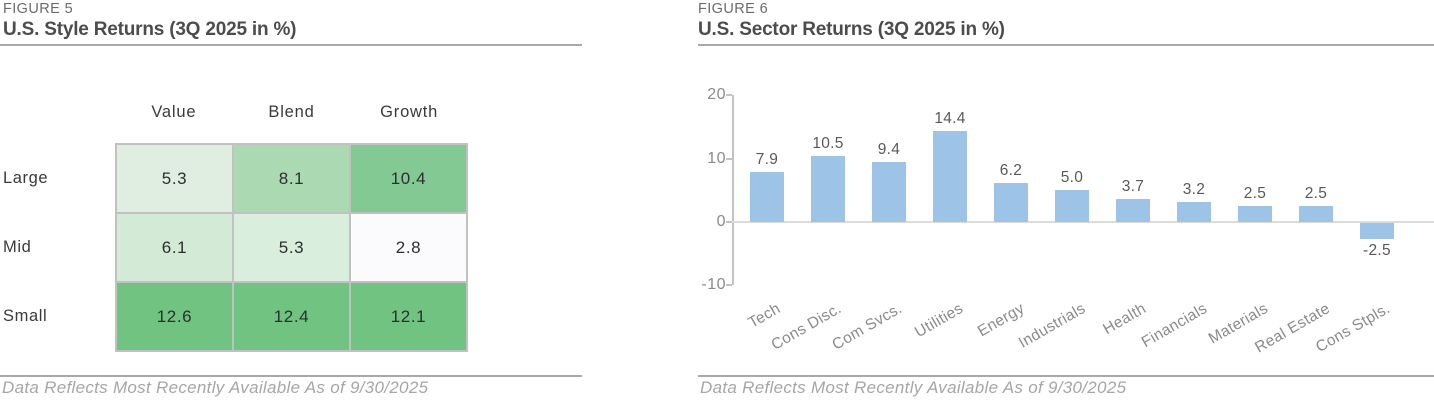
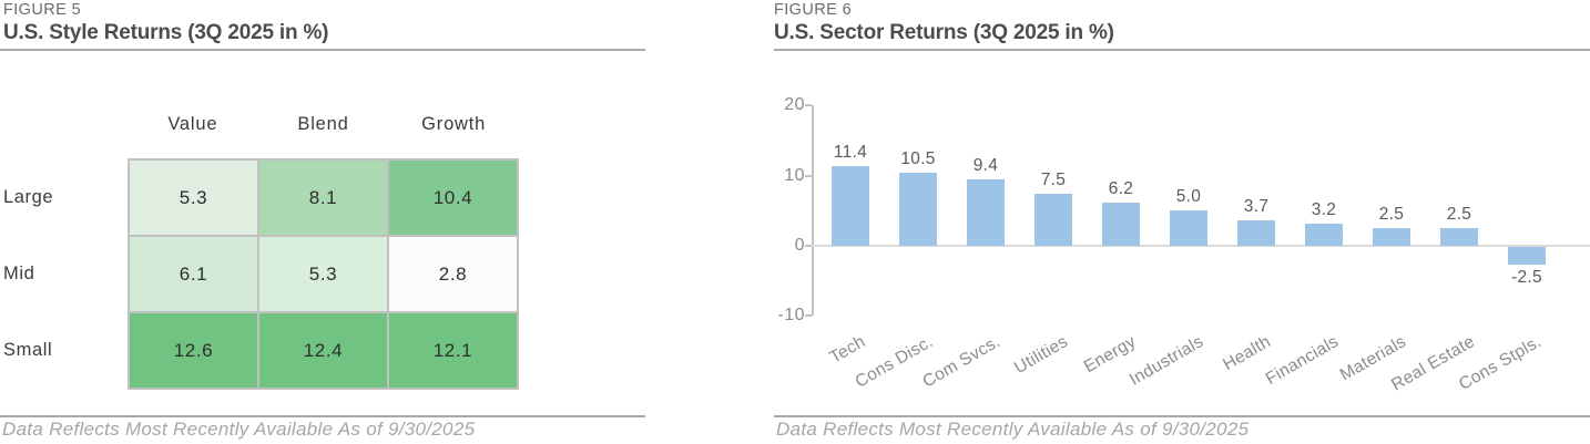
U.S. Sector Returns (3Q 2025 in %)/Tech: 7.9 -> 11.4
U.S. Sector Returns (3Q 2025 in %)/Utilities: 14.4 -> 7.5
